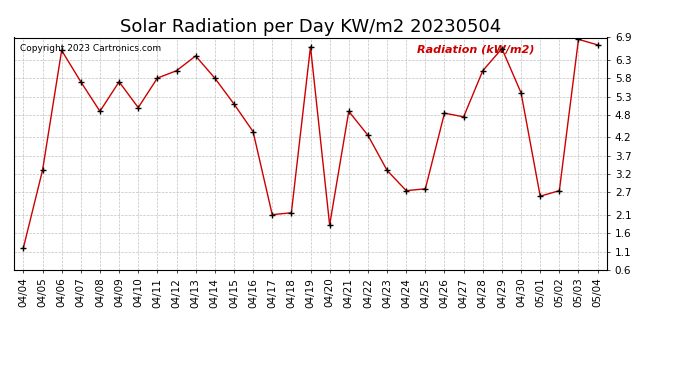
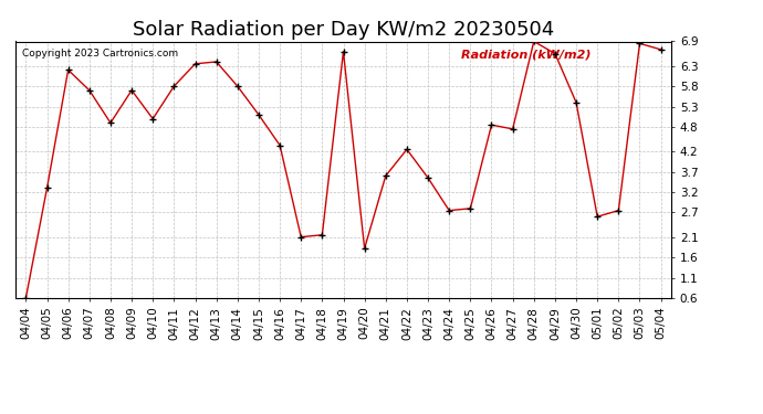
04/04: 1.20 -> 0.60
04/06: 6.55 -> 6.20
04/12: 6.00 -> 6.35
04/21: 4.90 -> 3.60
04/23: 3.30 -> 3.55
04/28: 6.00 -> 6.90
